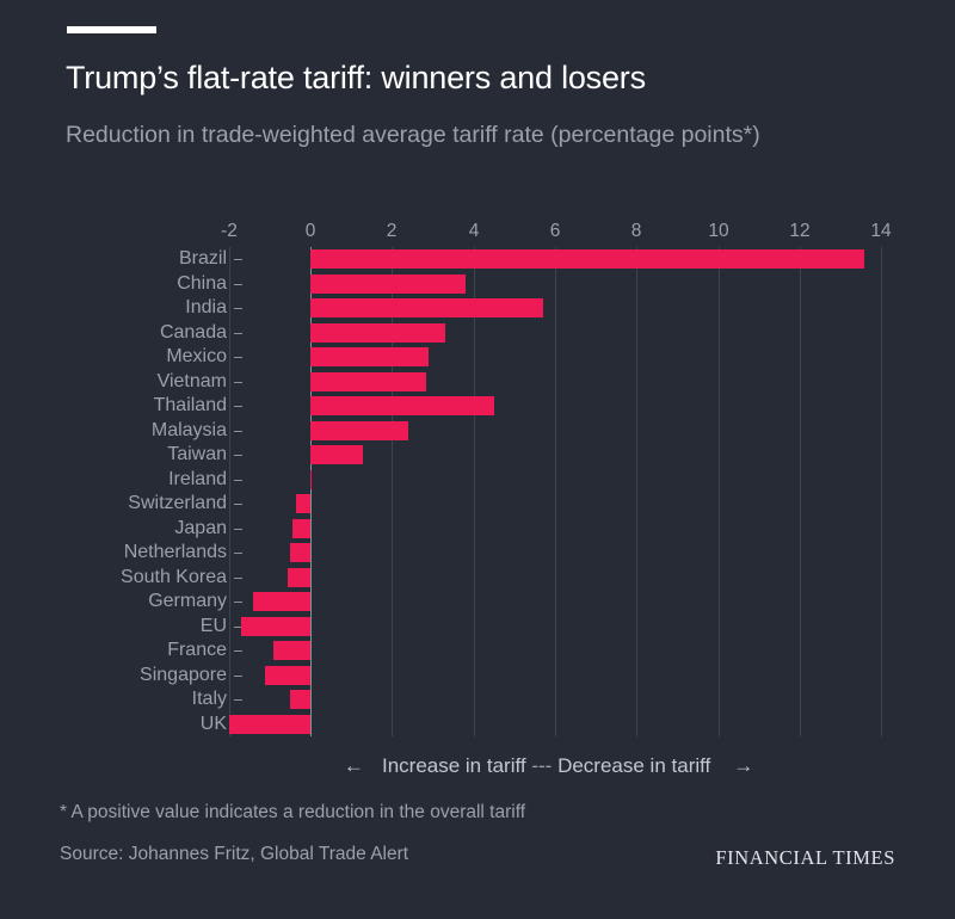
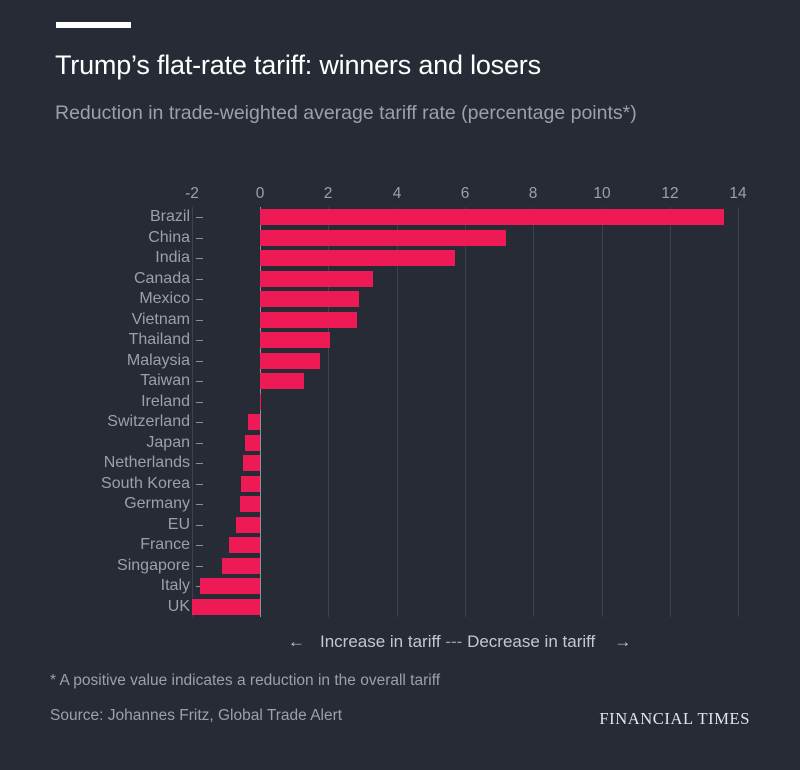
China: 3.8 -> 7.2
Thailand: 4.5 -> 2.0
Malaysia: 2.4 -> 1.8
Germany: -1.4 -> -0.6
EU: -1.7 -> -0.7
Italy: -0.5 -> -1.8
